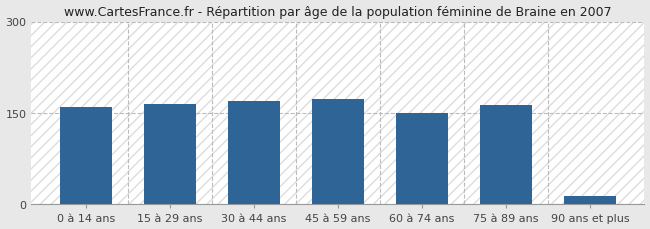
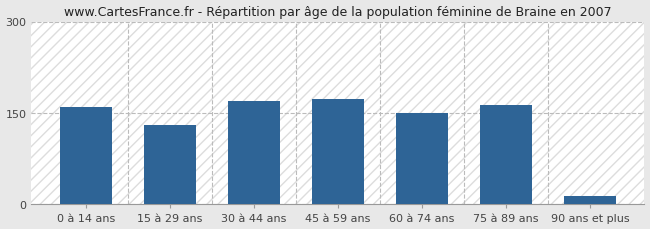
15 à 29 ans: 164 -> 130
